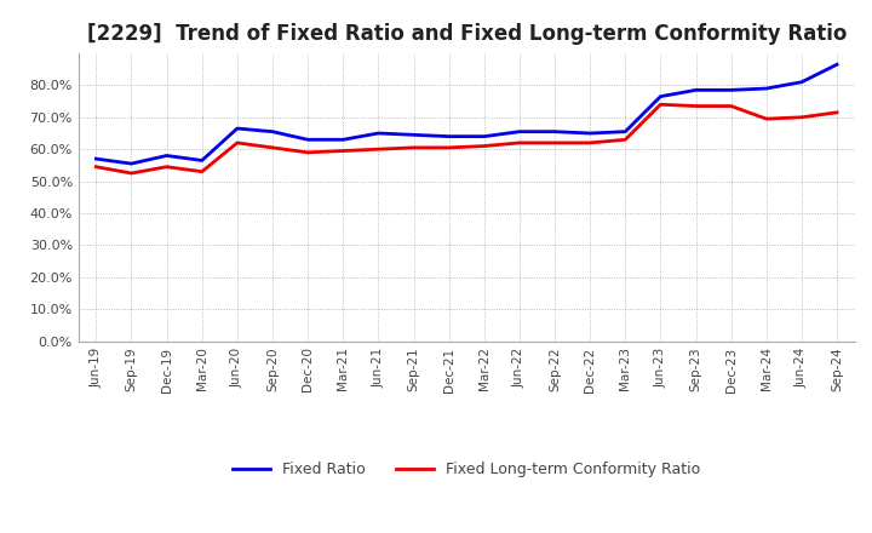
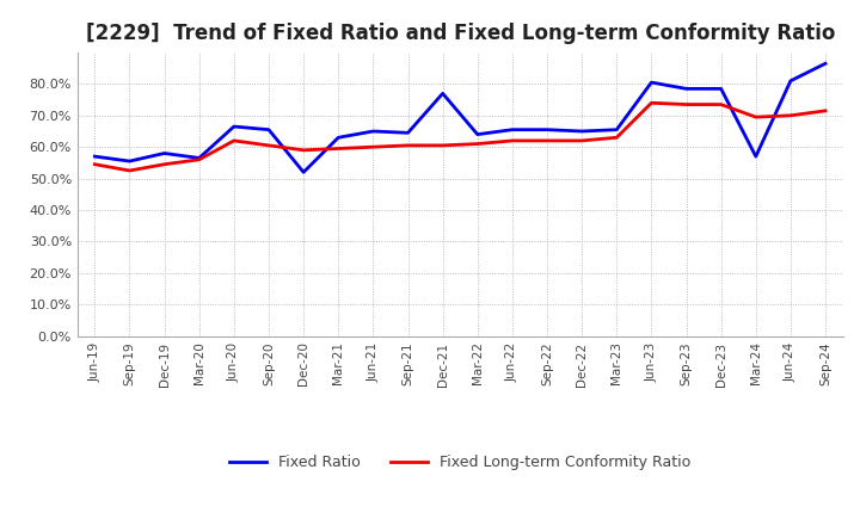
Fixed Long-term Conformity Ratio/Mar-20: 53.0% -> 56.0%
Fixed Ratio/Dec-20: 63.0% -> 52.0%
Fixed Ratio/Dec-21: 64.0% -> 77.0%
Fixed Ratio/Jun-23: 76.5% -> 80.5%
Fixed Ratio/Mar-24: 79.0% -> 57.0%
